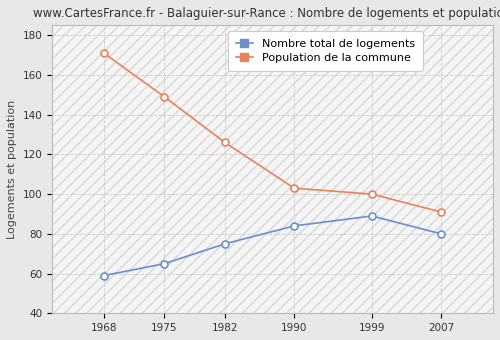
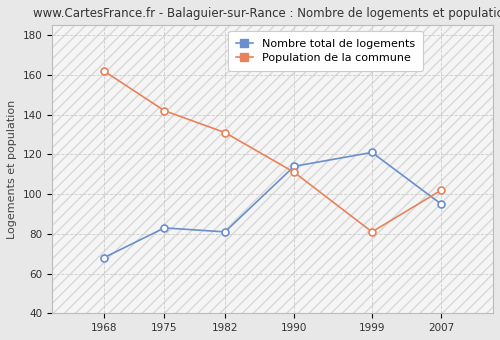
Nombre total de logements/1968: 59 -> 68
Population de la commune/1968: 171 -> 162
Nombre total de logements/1975: 65 -> 83
Population de la commune/1975: 149 -> 142
Nombre total de logements/1982: 75 -> 81
Population de la commune/1982: 126 -> 131
Nombre total de logements/1990: 84 -> 114
Population de la commune/1990: 103 -> 111
Nombre total de logements/1999: 89 -> 121
Population de la commune/1999: 100 -> 81
Nombre total de logements/2007: 80 -> 95
Population de la commune/2007: 91 -> 102
